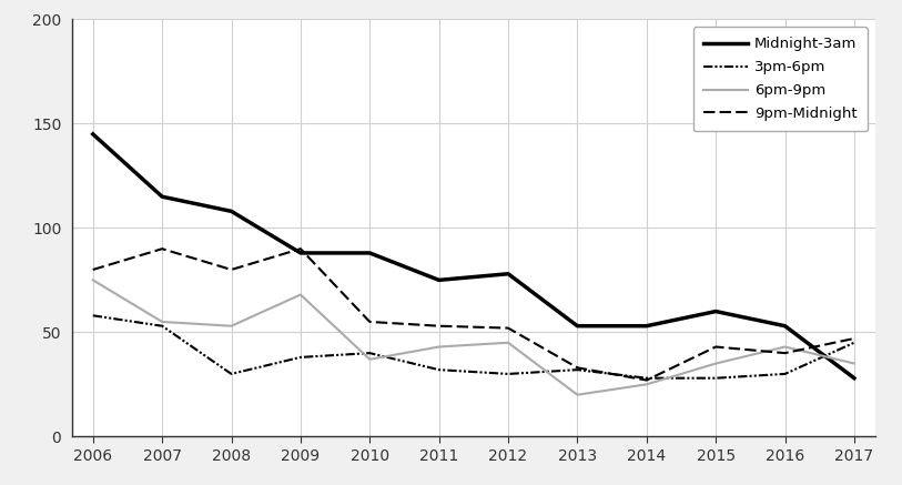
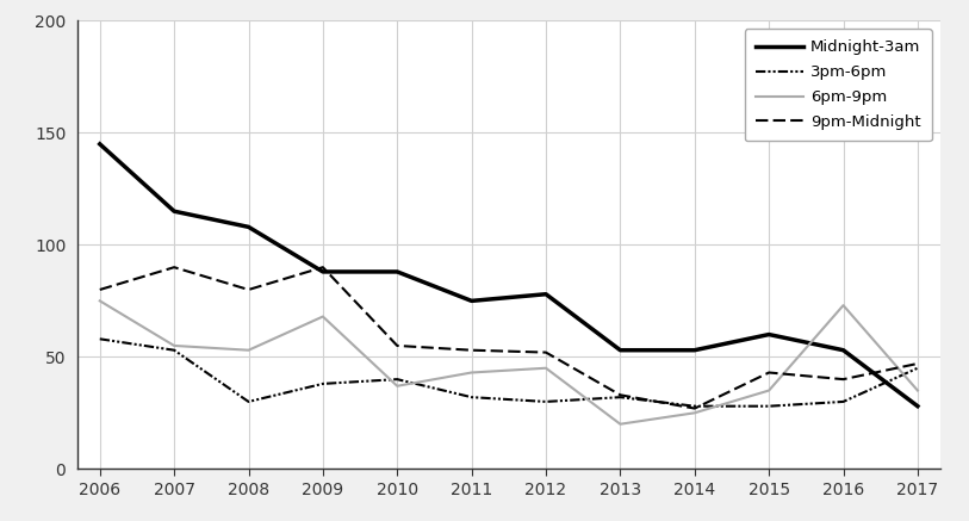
6pm-9pm/2016: 43 -> 73
